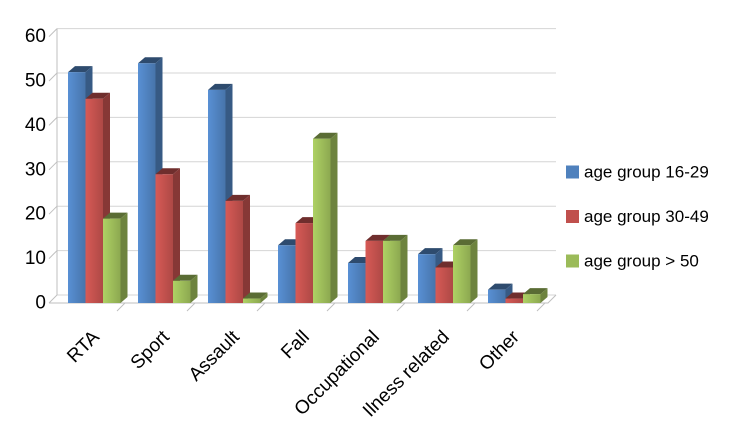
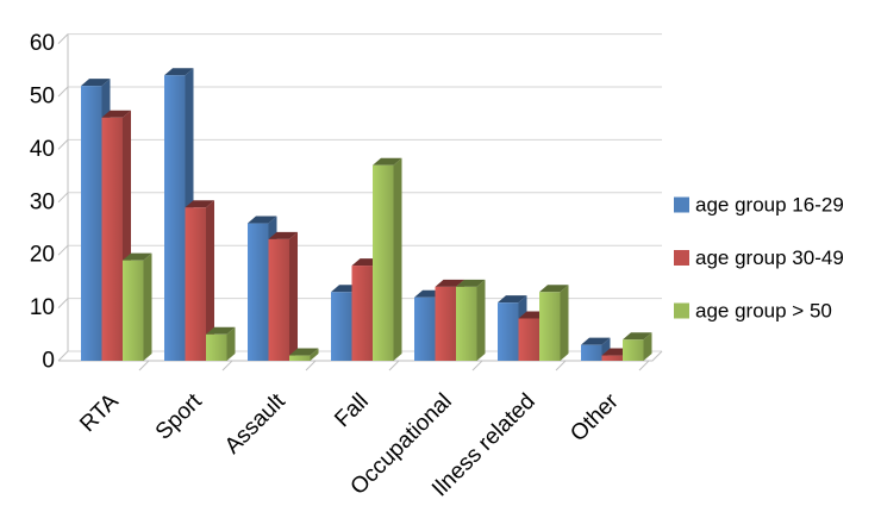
age group 16-29/Assault: 48 -> 26
age group 16-29/Occupational: 9 -> 12
age group > 50/Other: 2 -> 4
